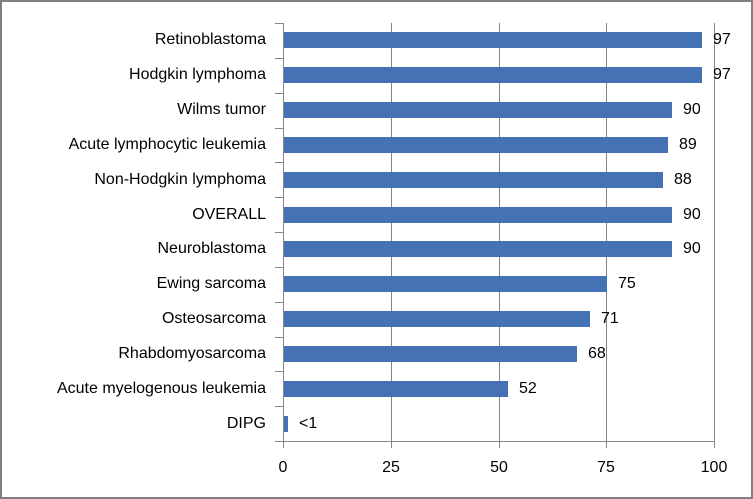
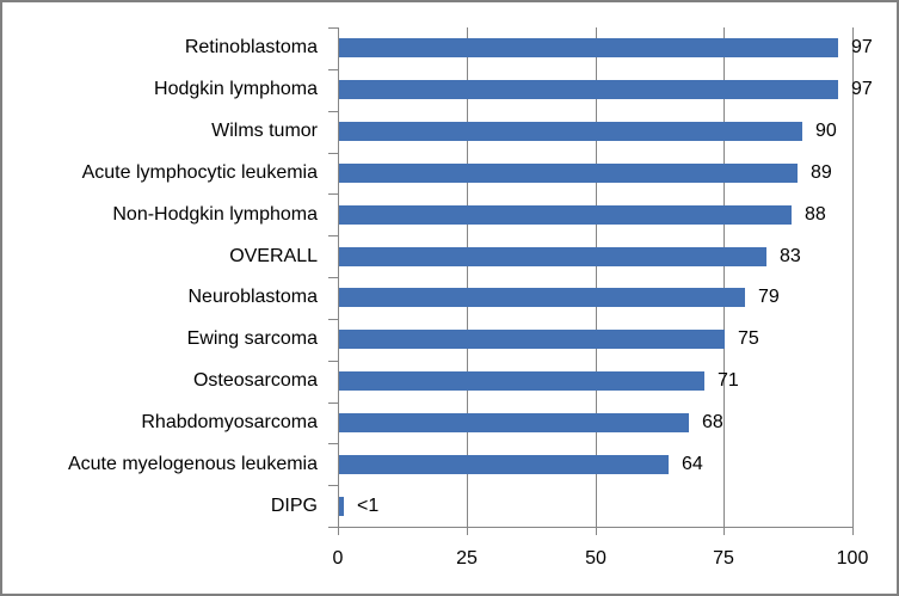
OVERALL: 90 -> 83
Neuroblastoma: 90 -> 79
Acute myelogenous leukemia: 52 -> 64
